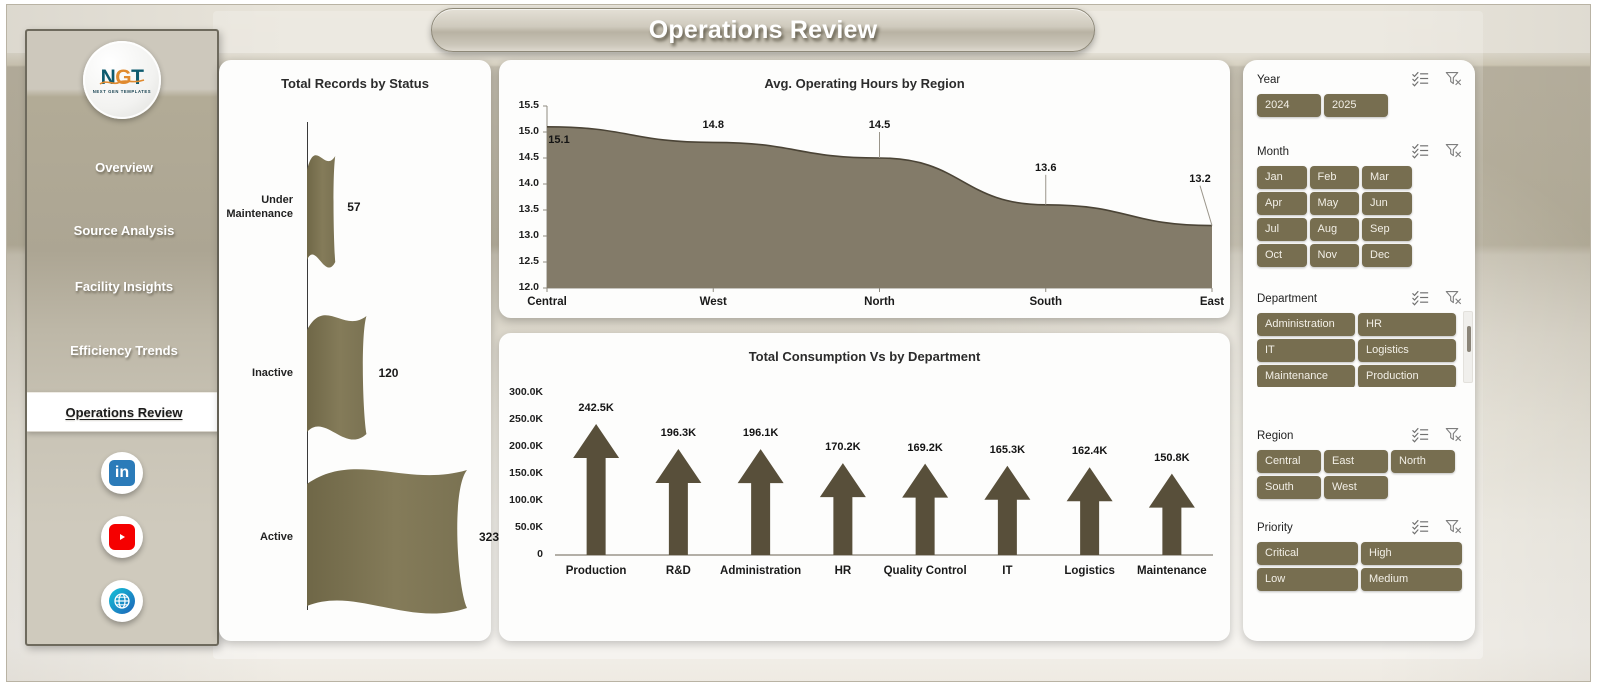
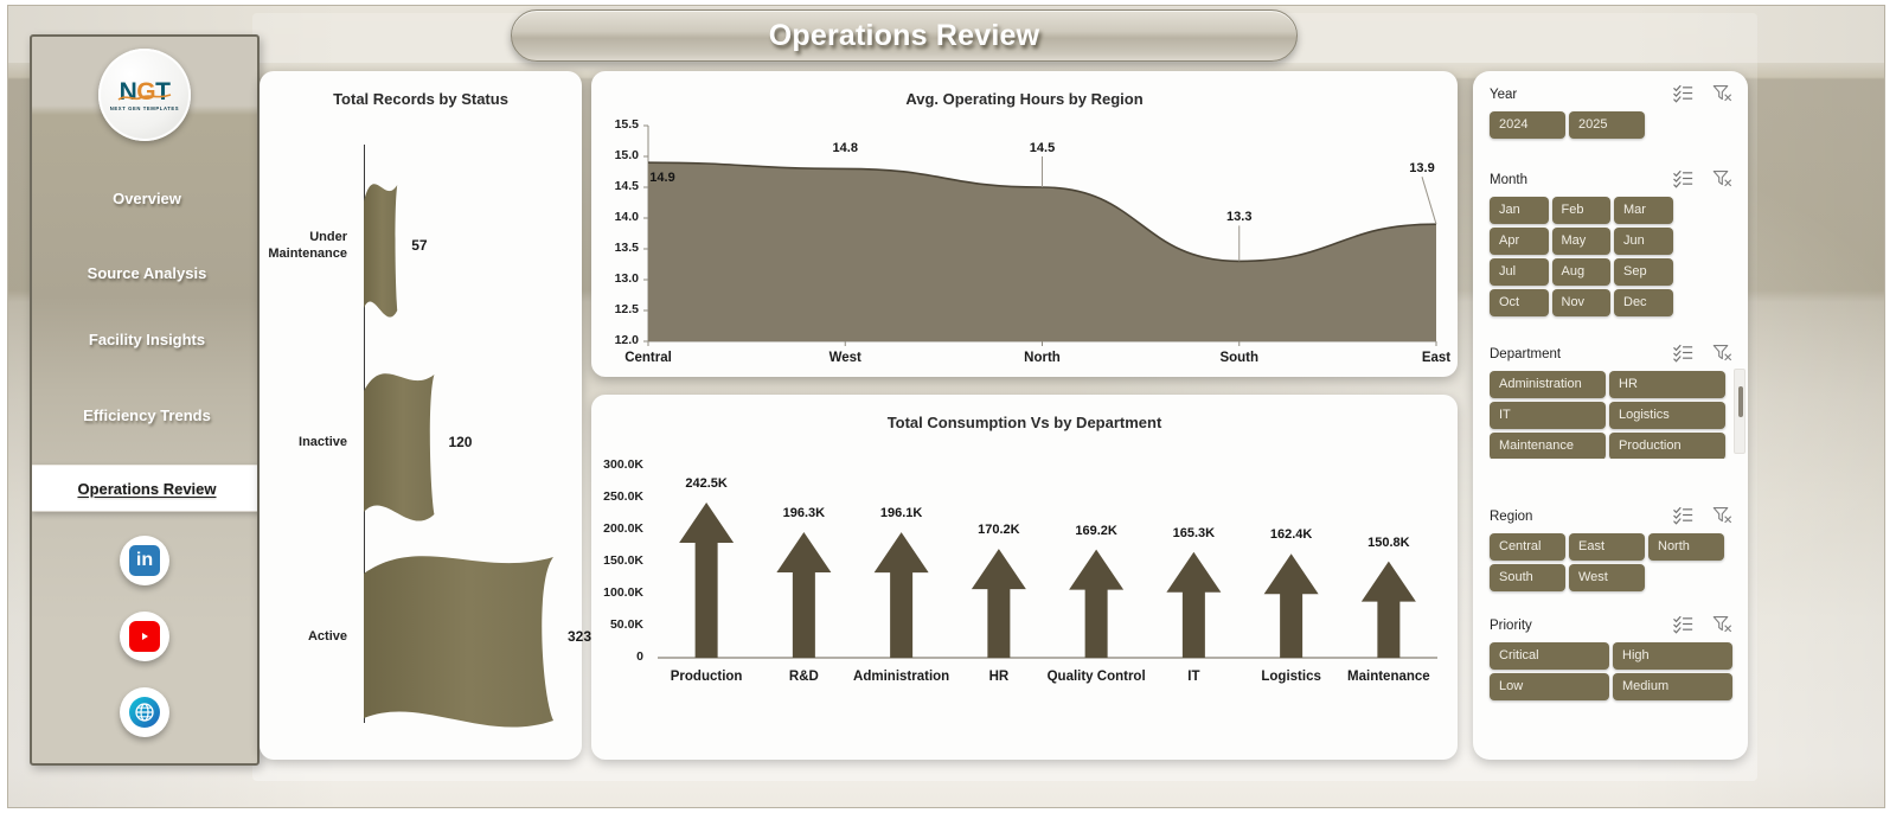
Avg. Operating Hours by Region/Central: 15.1 -> 14.9
Avg. Operating Hours by Region/South: 13.6 -> 13.3
Avg. Operating Hours by Region/East: 13.2 -> 13.9
